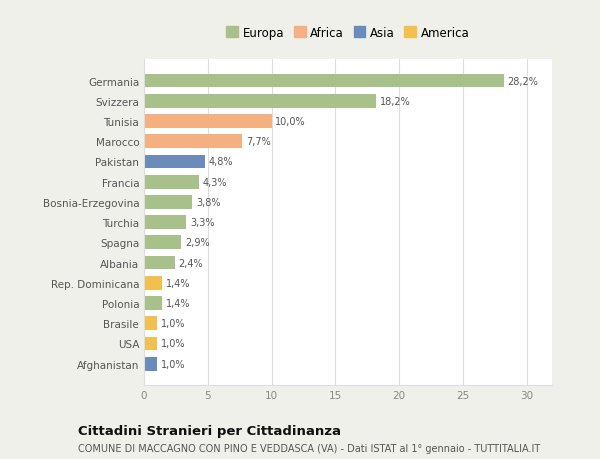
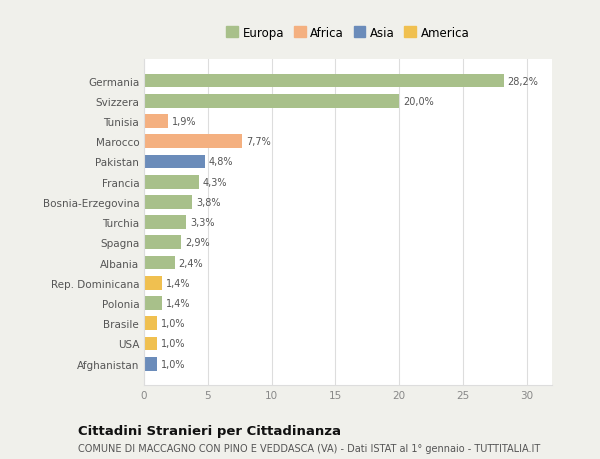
Svizzera: 18,2% -> 20,0%
Tunisia: 10,0% -> 1,9%
